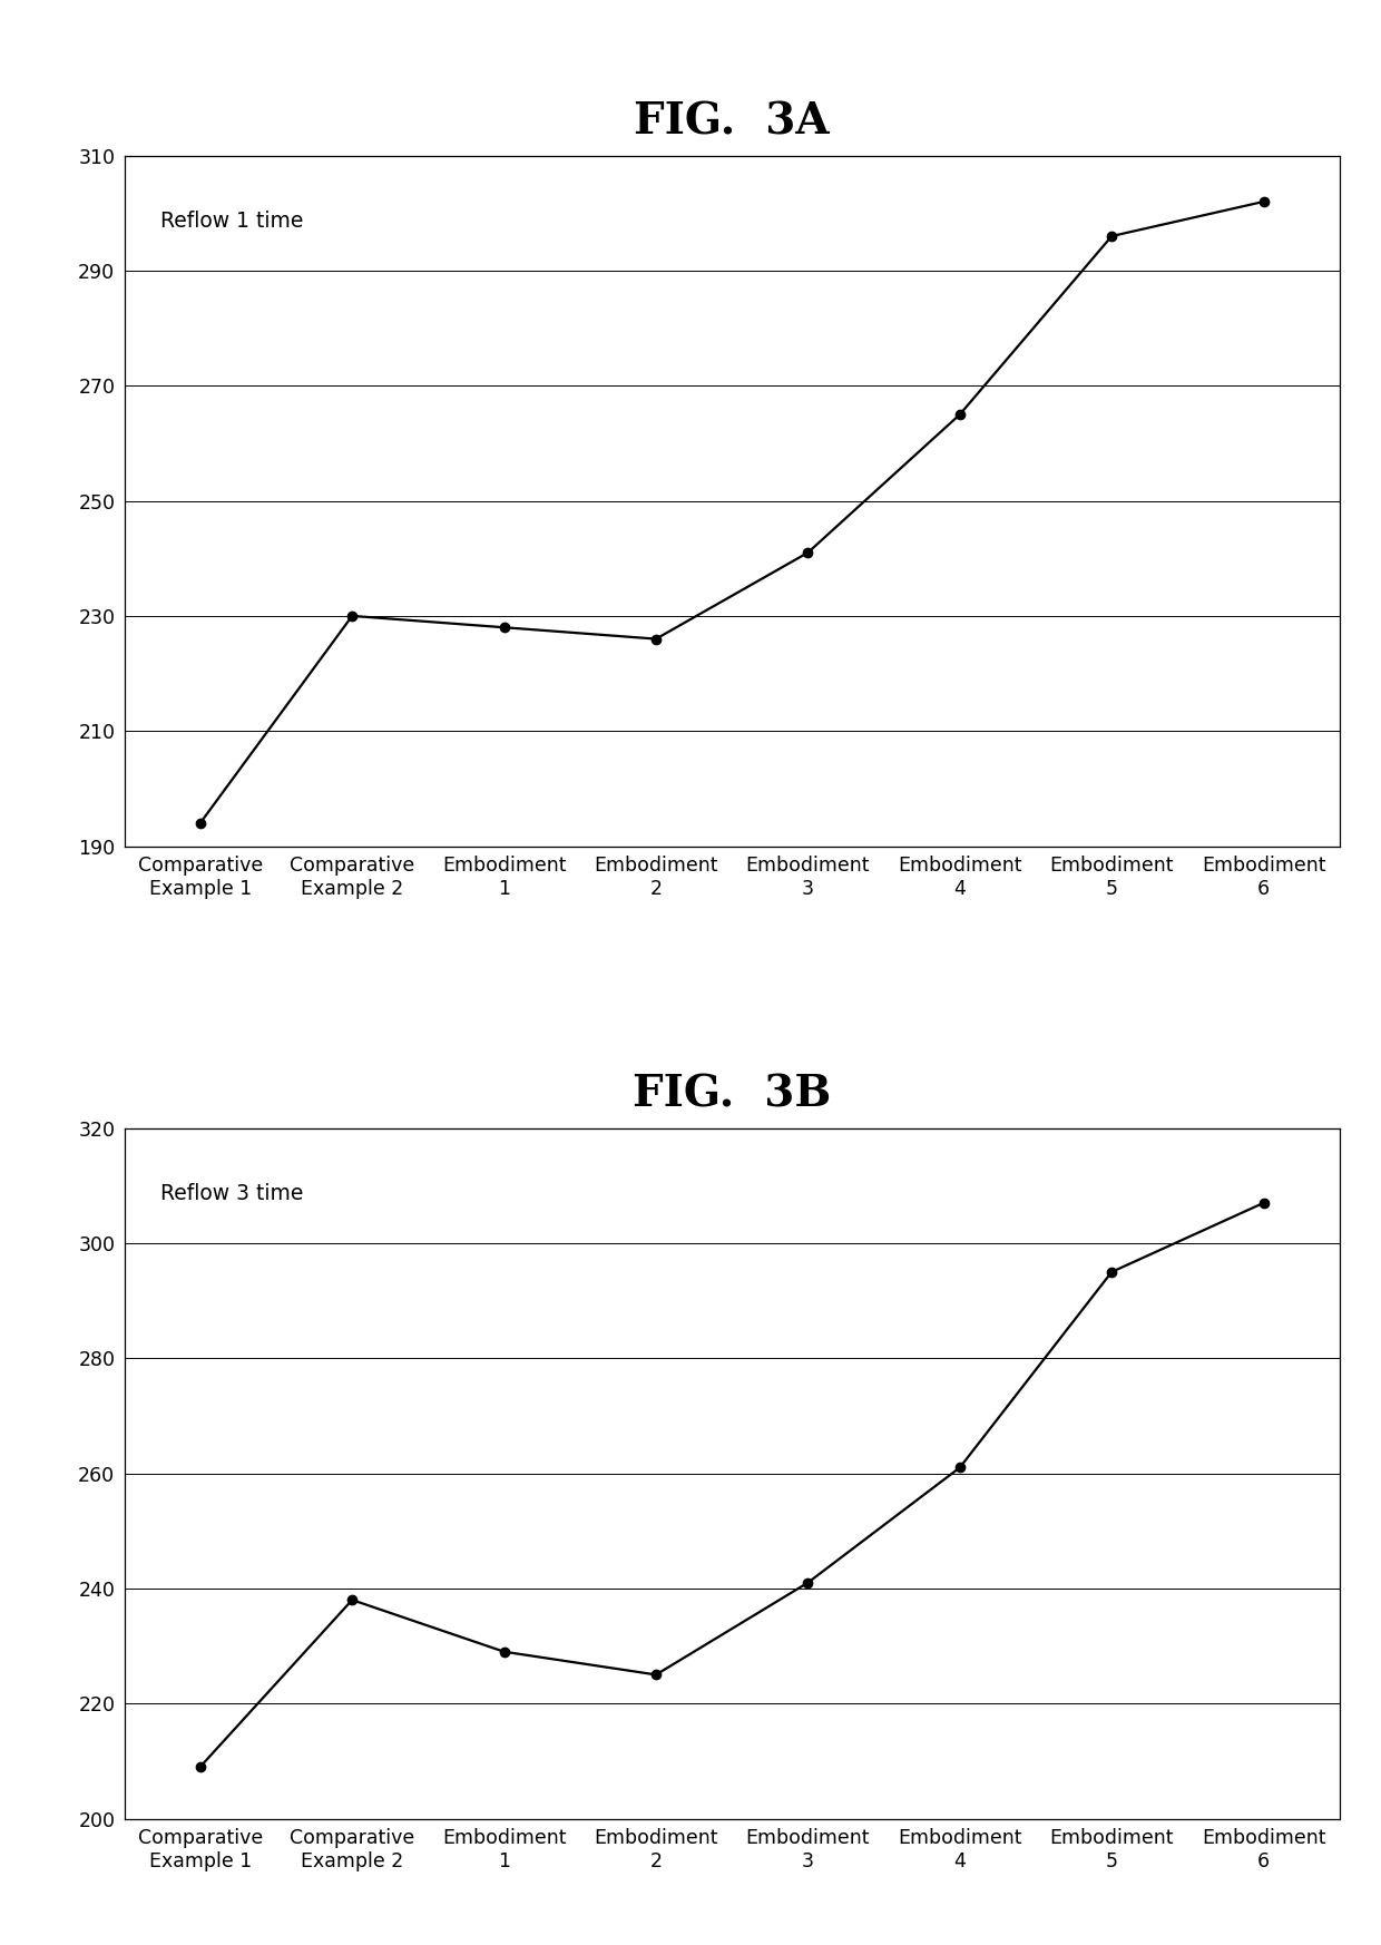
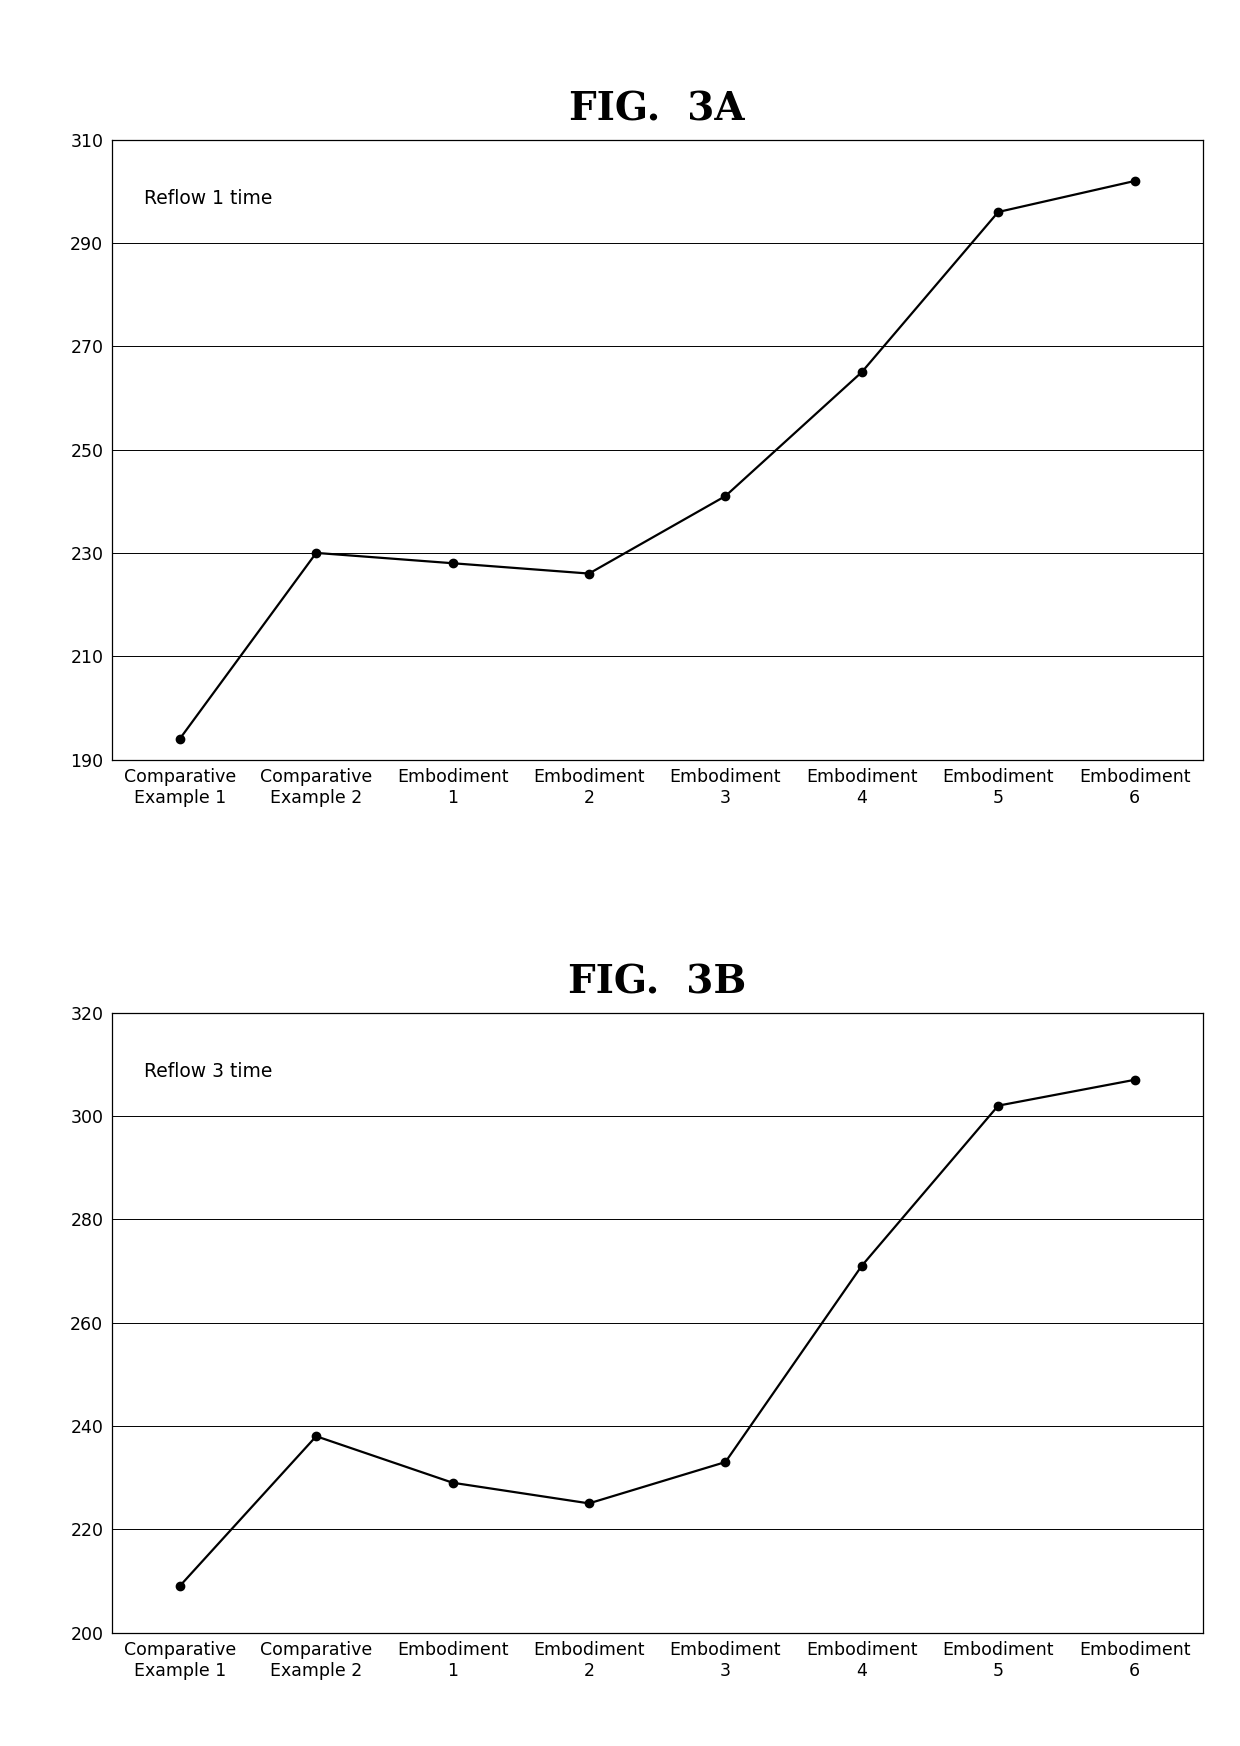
FIG. 3B/Embodiment 3: 241 -> 233
FIG. 3B/Embodiment 4: 261 -> 271
FIG. 3B/Embodiment 5: 295 -> 302
